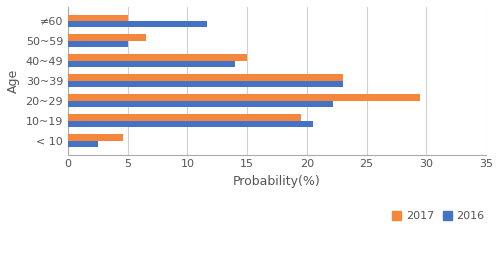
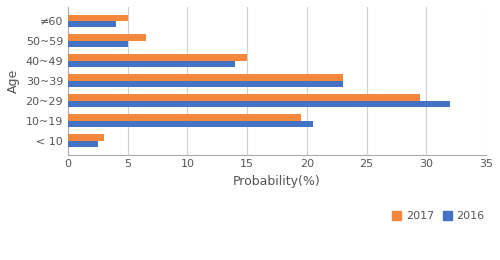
2016/≠60: 11.6 -> 4.0
2016/20~29: 22.2 -> 32.0
2017/< 10: 4.6 -> 3.0
